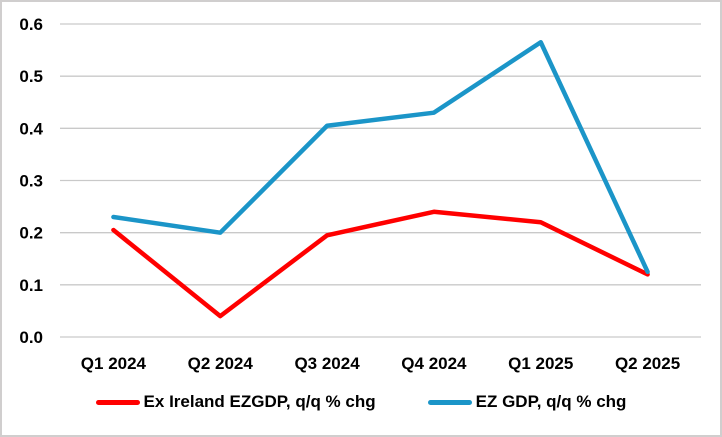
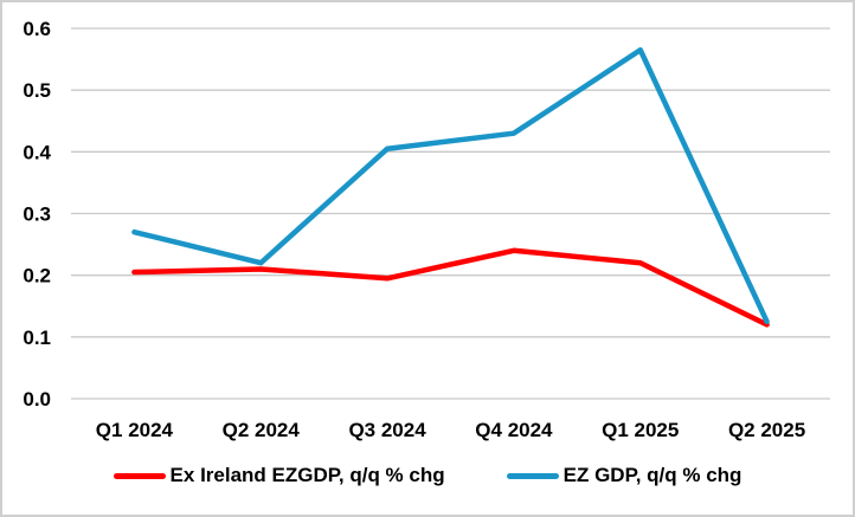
EZ GDP, q/q % chg/Q1 2024: 0.23 -> 0.27
Ex Ireland EZGDP, q/q % chg/Q2 2024: 0.04 -> 0.21
EZ GDP, q/q % chg/Q2 2024: 0.20 -> 0.22
